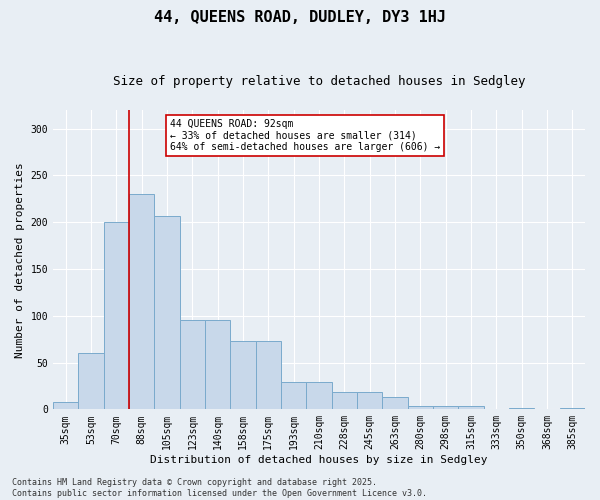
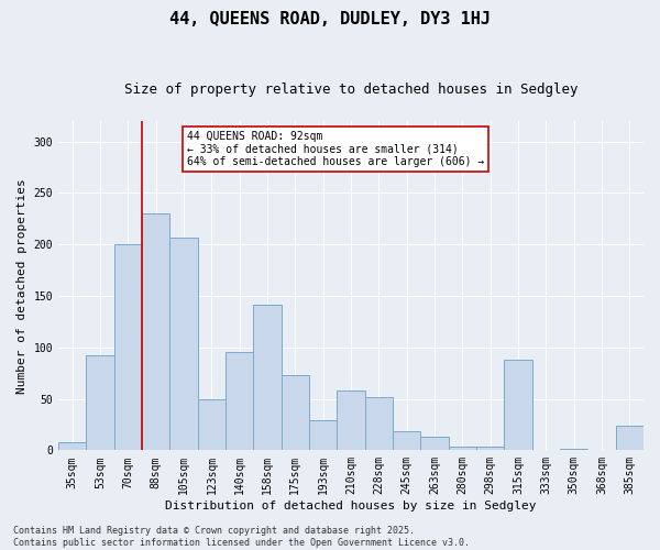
53sqm: 60 -> 92
123sqm: 95 -> 50
158sqm: 73 -> 142
210sqm: 29 -> 58
228sqm: 18 -> 52
315sqm: 4 -> 88
385sqm: 1 -> 24
